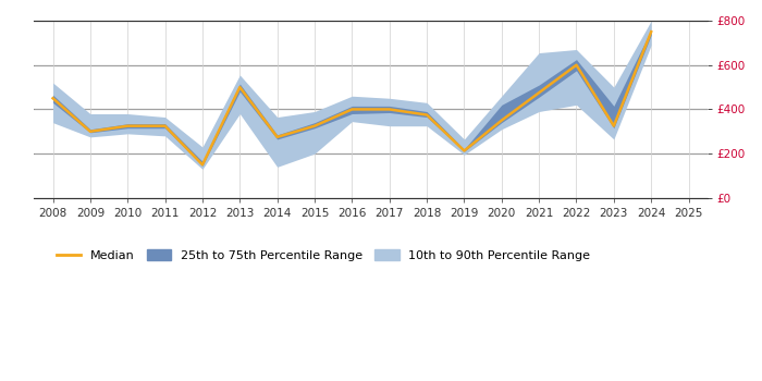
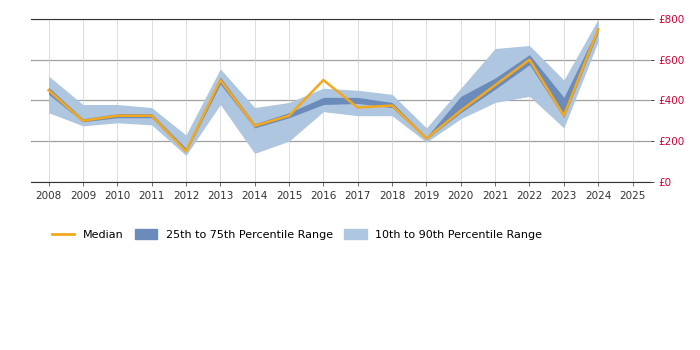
Median/2016: £400 -> £500
Median/2017: £400 -> £365
